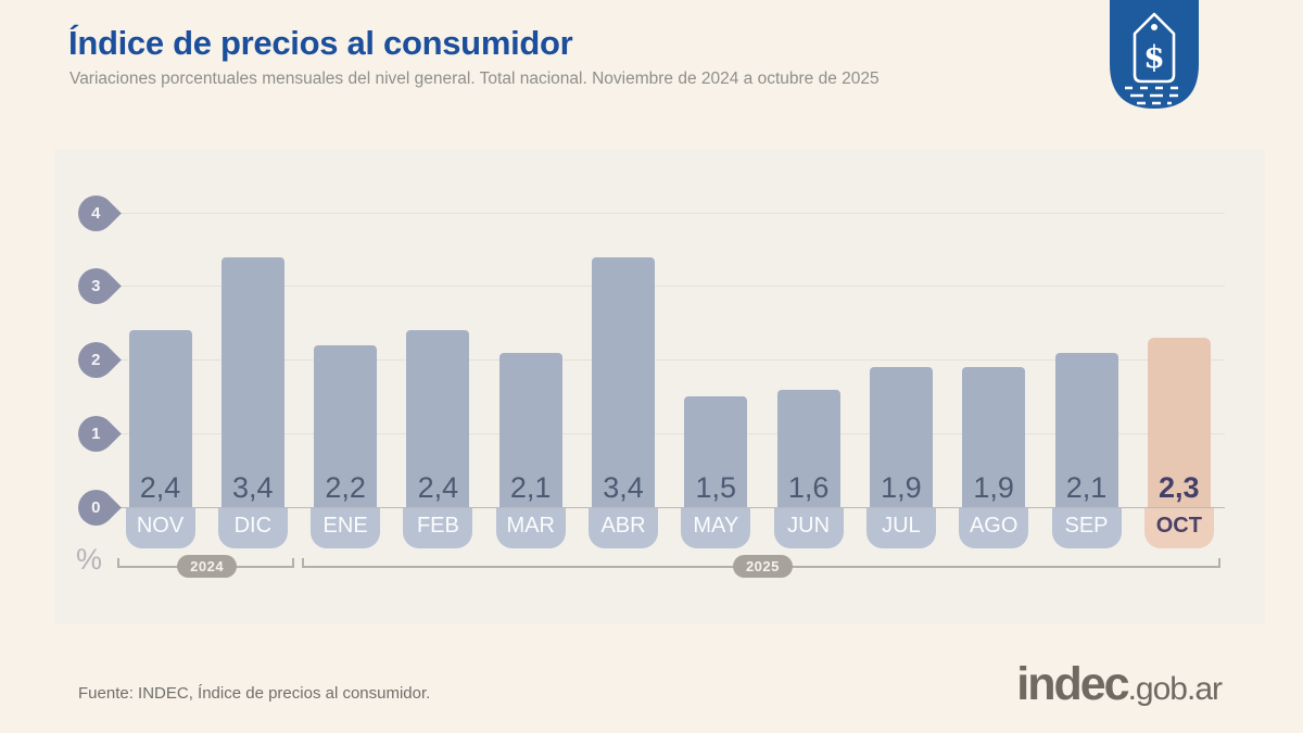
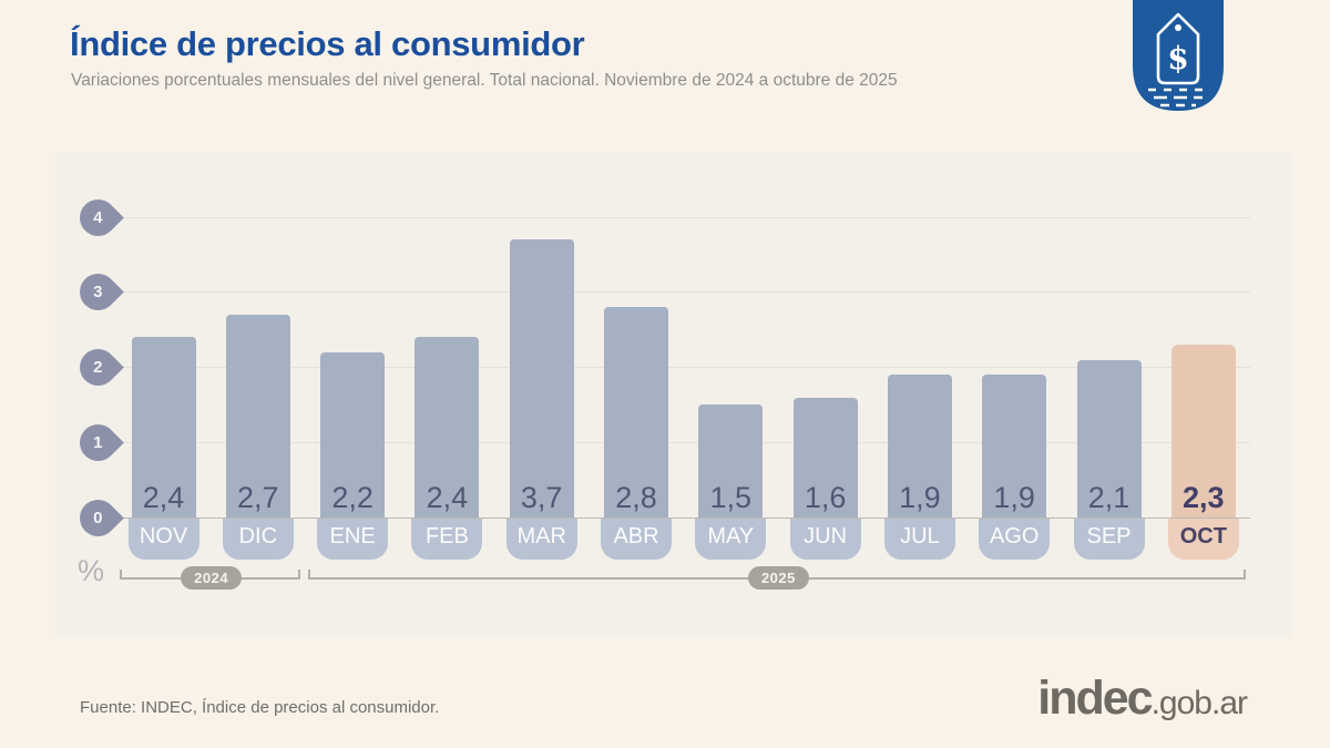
DIC: 3,4 -> 2,7
MAR: 2,1 -> 3,7
ABR: 3,4 -> 2,8
